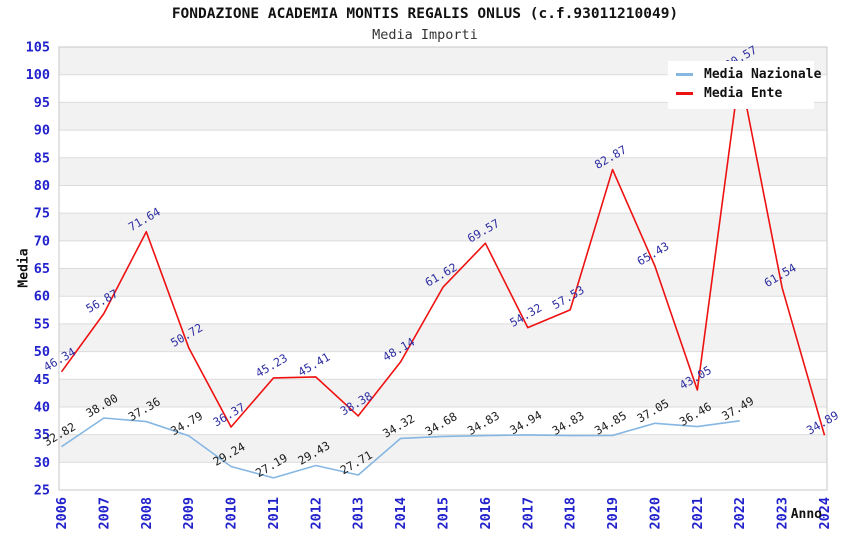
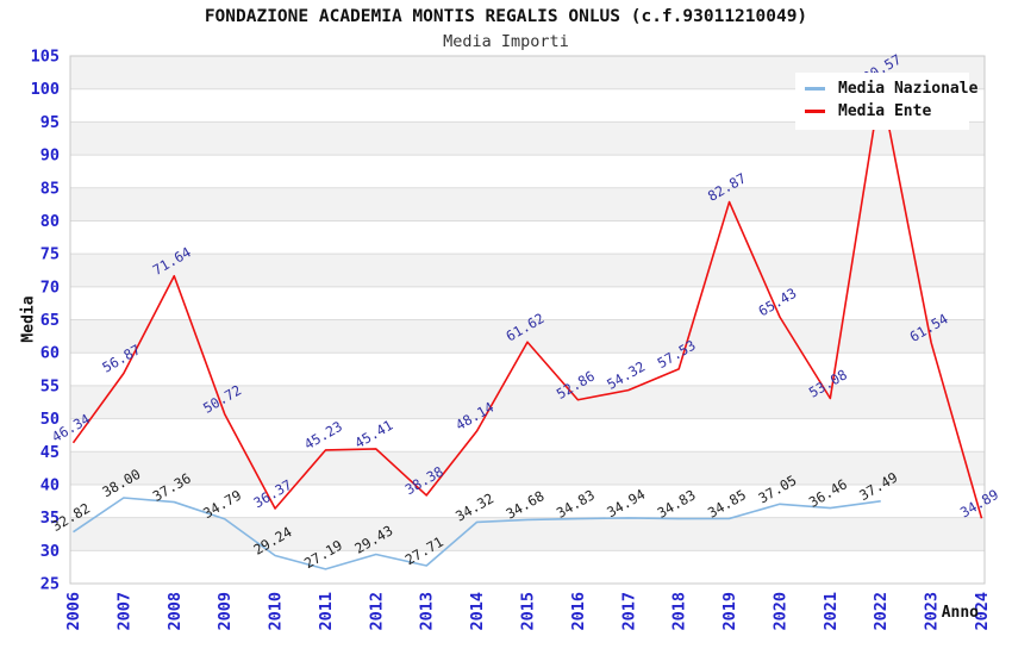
Media Ente/2016: 69.57 -> 52.86
Media Ente/2021: 43.05 -> 53.08
